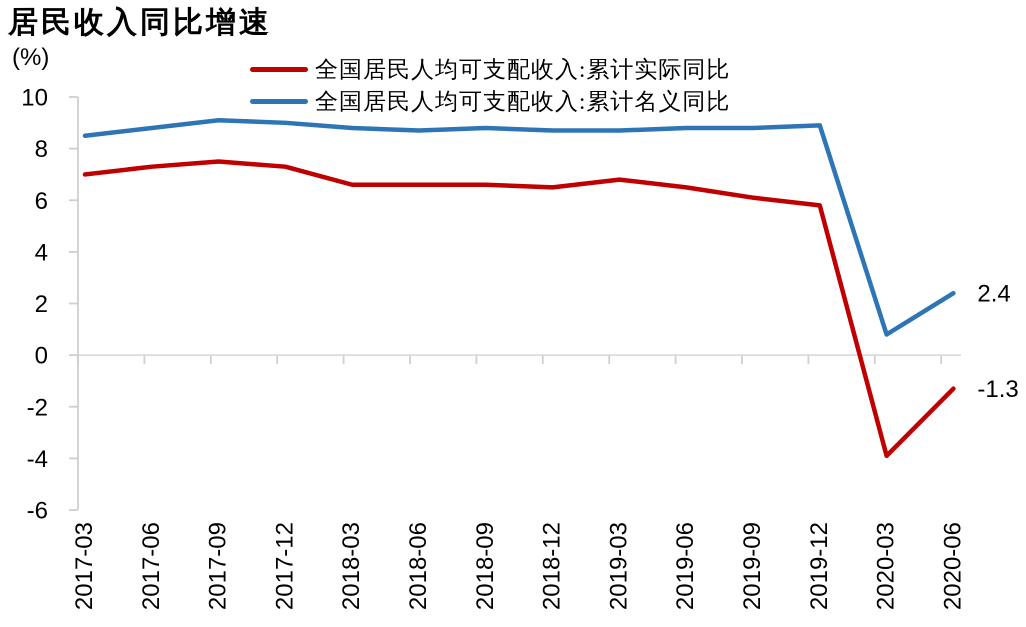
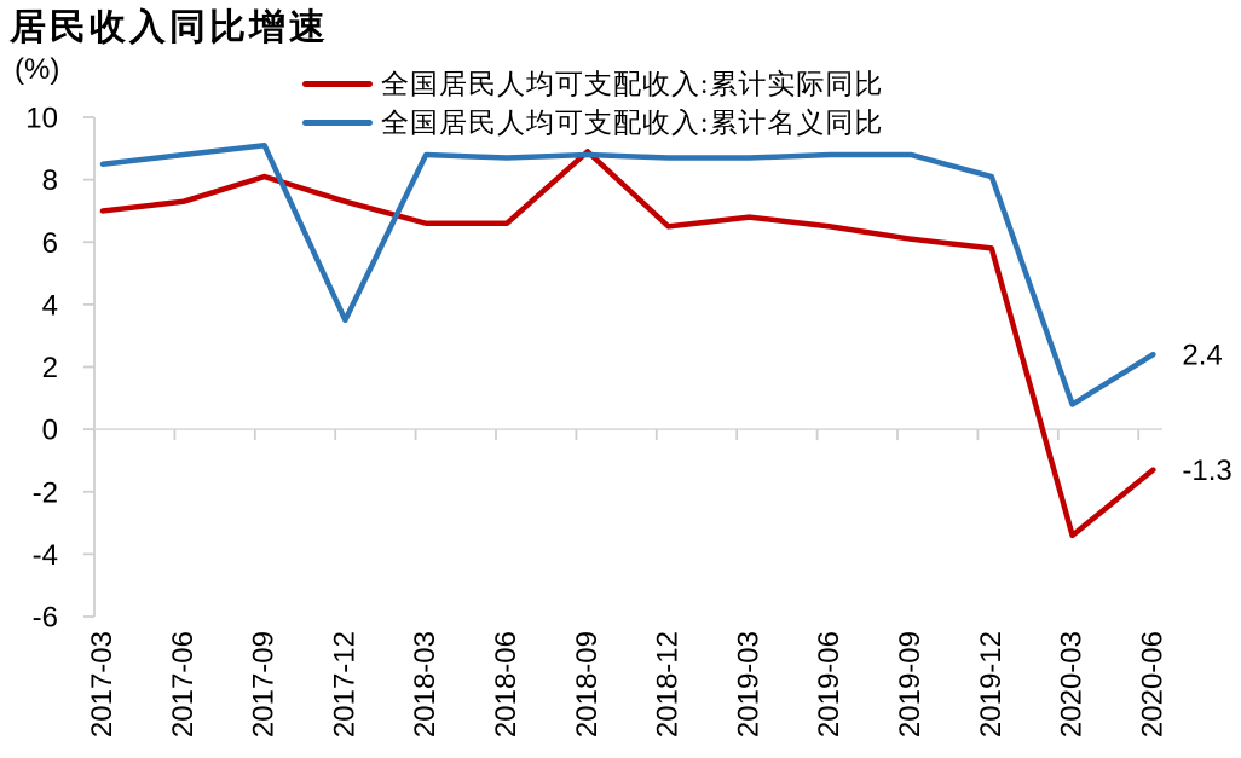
全国居民人均可支配收入:累计实际同比/2017-09: 7.5 -> 8.1
全国居民人均可支配收入:累计名义同比/2017-12: 9.0 -> 3.5
全国居民人均可支配收入:累计实际同比/2018-09: 6.6 -> 8.9
全国居民人均可支配收入:累计名义同比/2019-12: 8.9 -> 8.1
全国居民人均可支配收入:累计实际同比/2020-03: -3.9 -> -3.4
